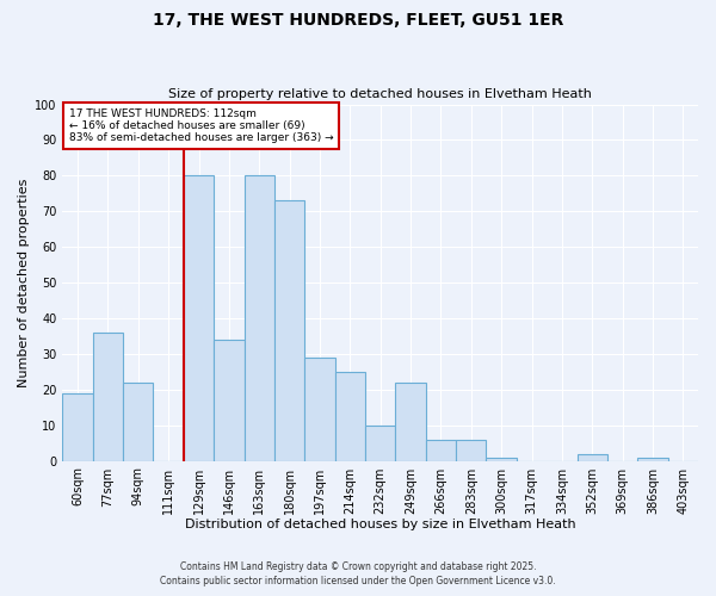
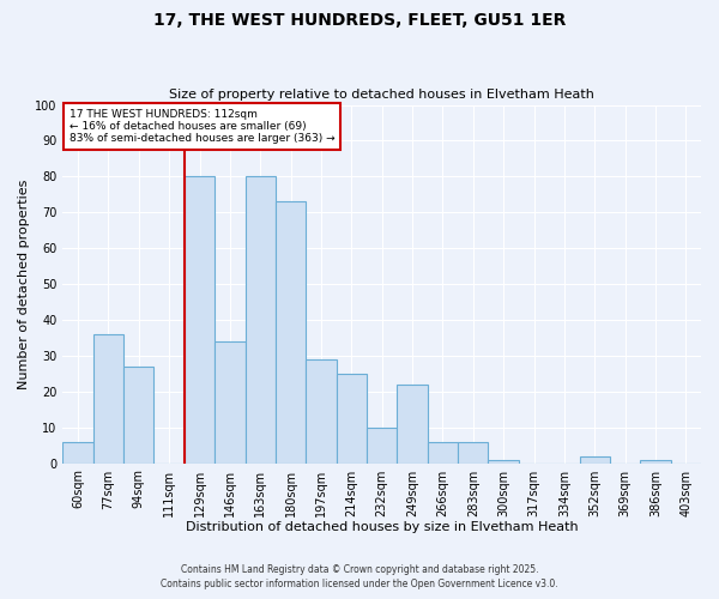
60sqm: 19 -> 6
94sqm: 22 -> 27
